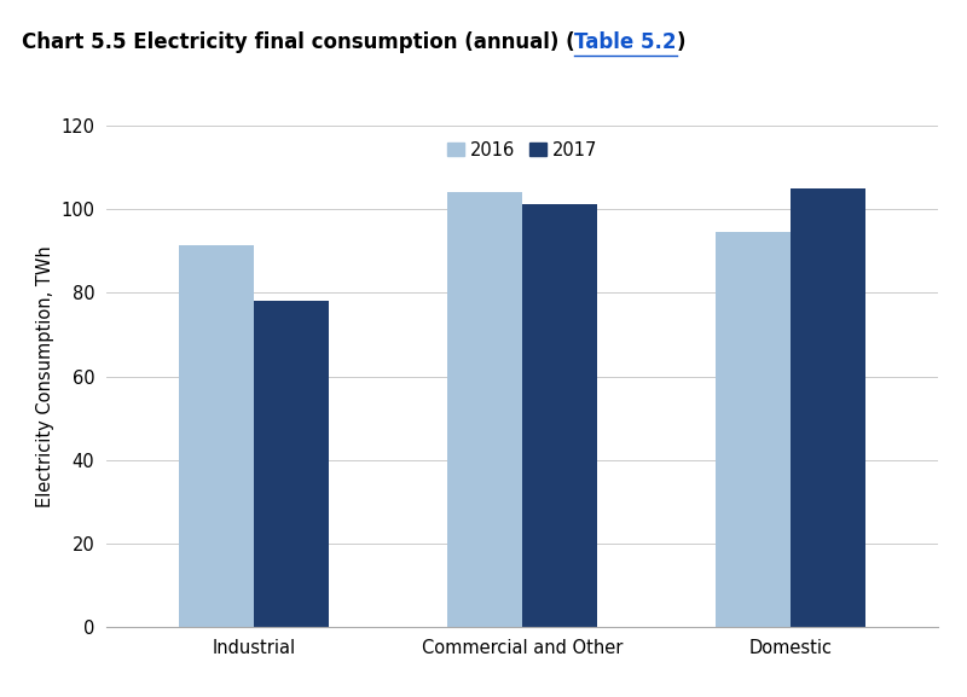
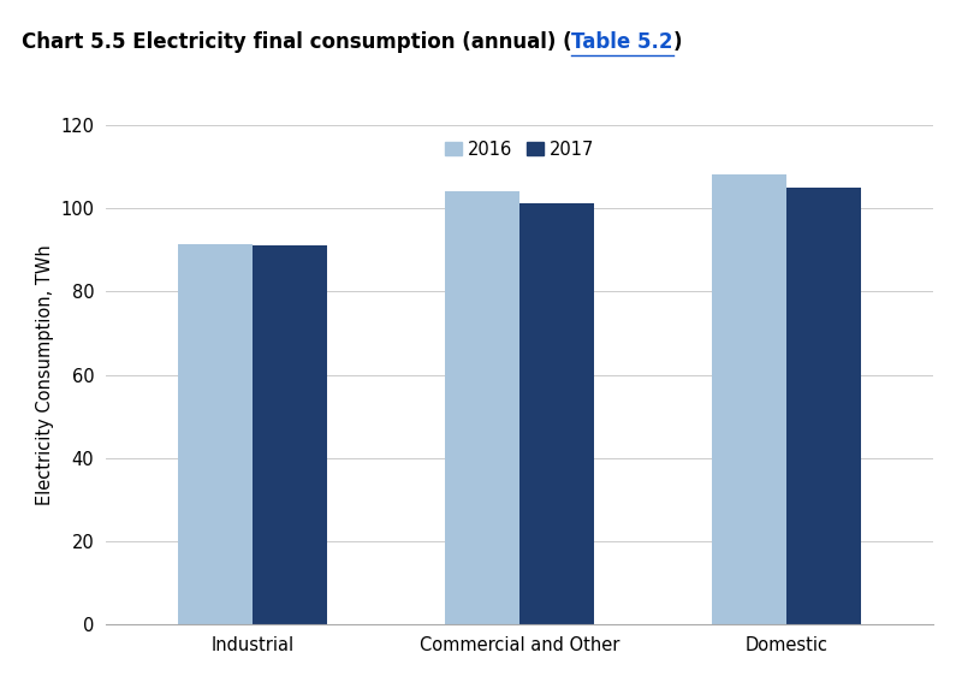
2017/Industrial: 78.0 -> 91.2
2016/Domestic: 94.5 -> 108.0
